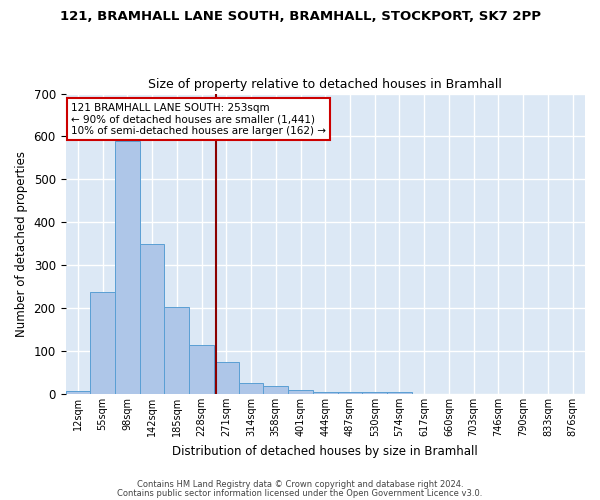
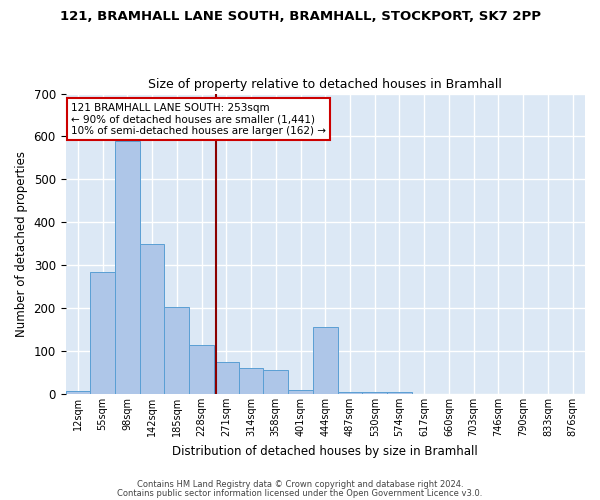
55sqm: 237 -> 285
314sqm: 25 -> 60
358sqm: 18 -> 55
444sqm: 5 -> 155
